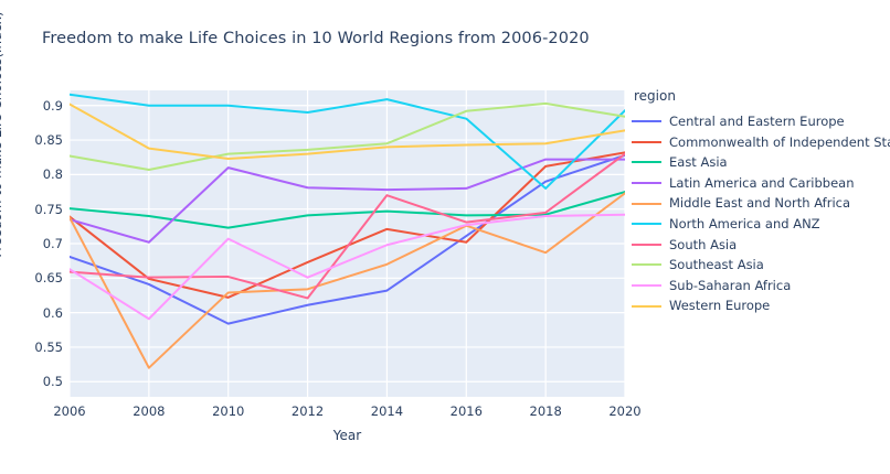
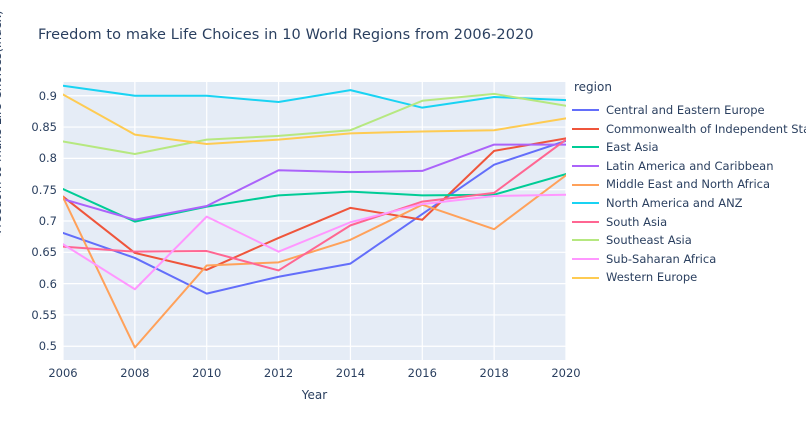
East Asia/2008: 0.74 -> 0.70
Middle East and North Africa/2008: 0.52 -> 0.50
Latin America and Caribbean/2010: 0.81 -> 0.72
South Asia/2014: 0.77 -> 0.69
North America and ANZ/2018: 0.78 -> 0.90
